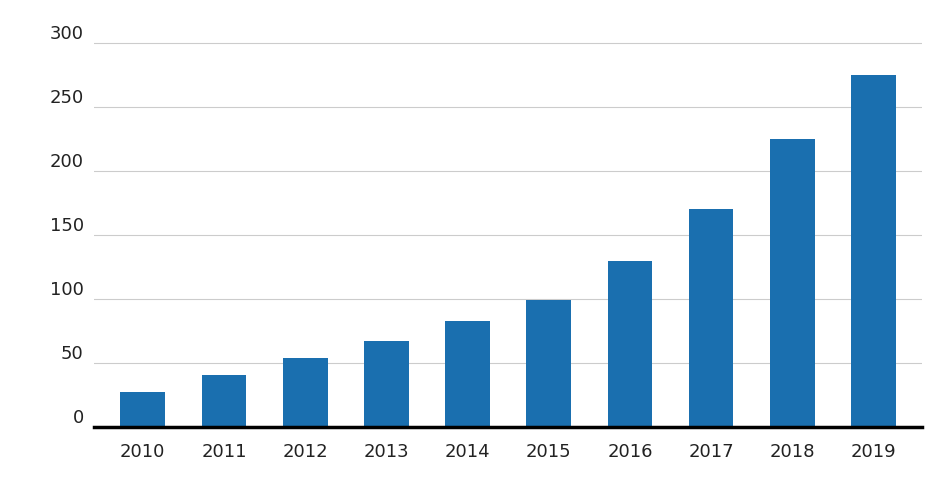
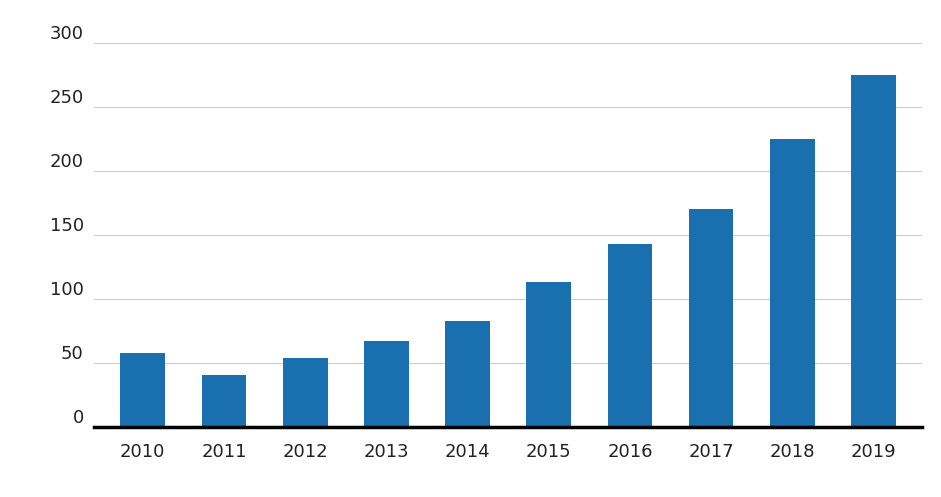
2010: 28 -> 58
2015: 99 -> 113
2016: 130 -> 143
